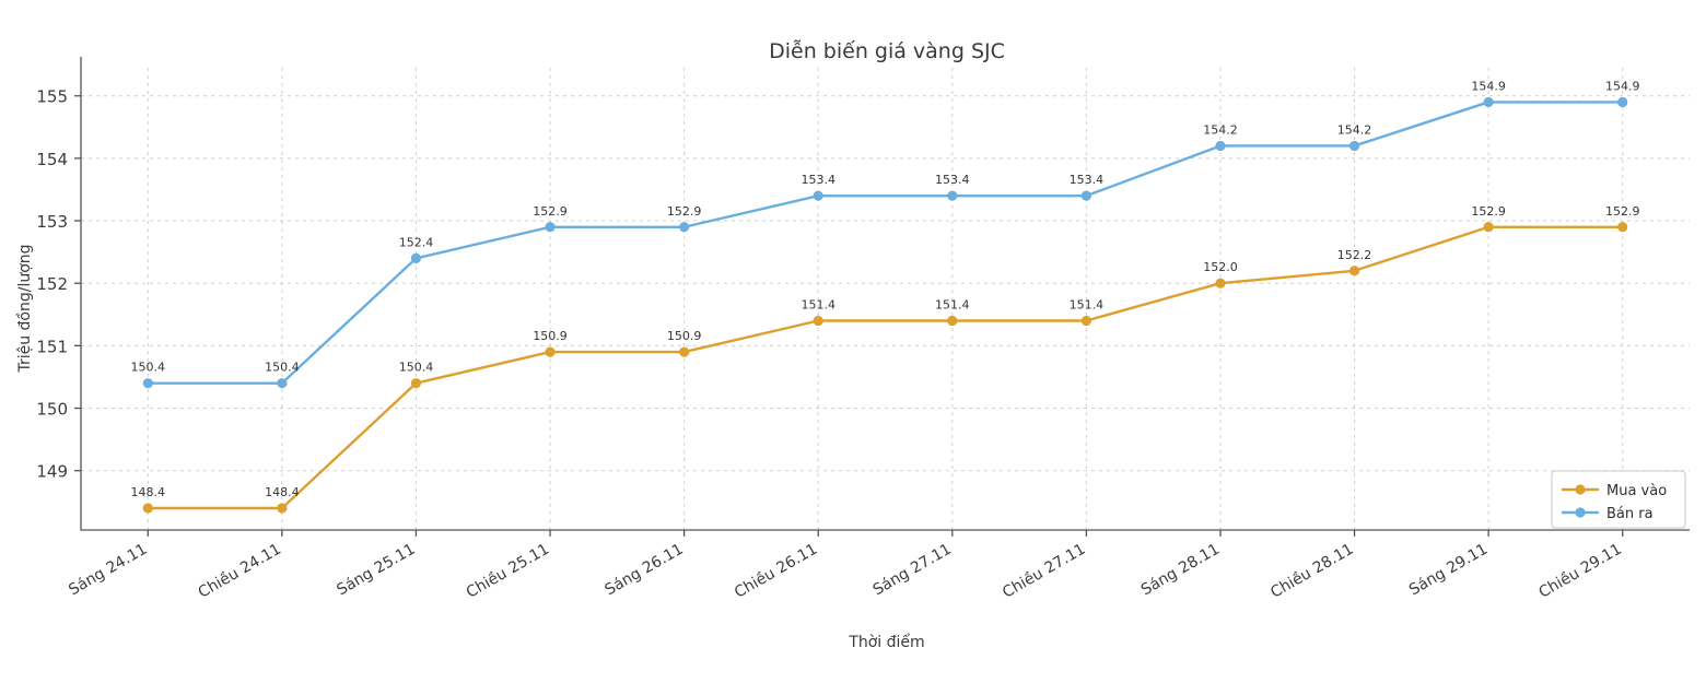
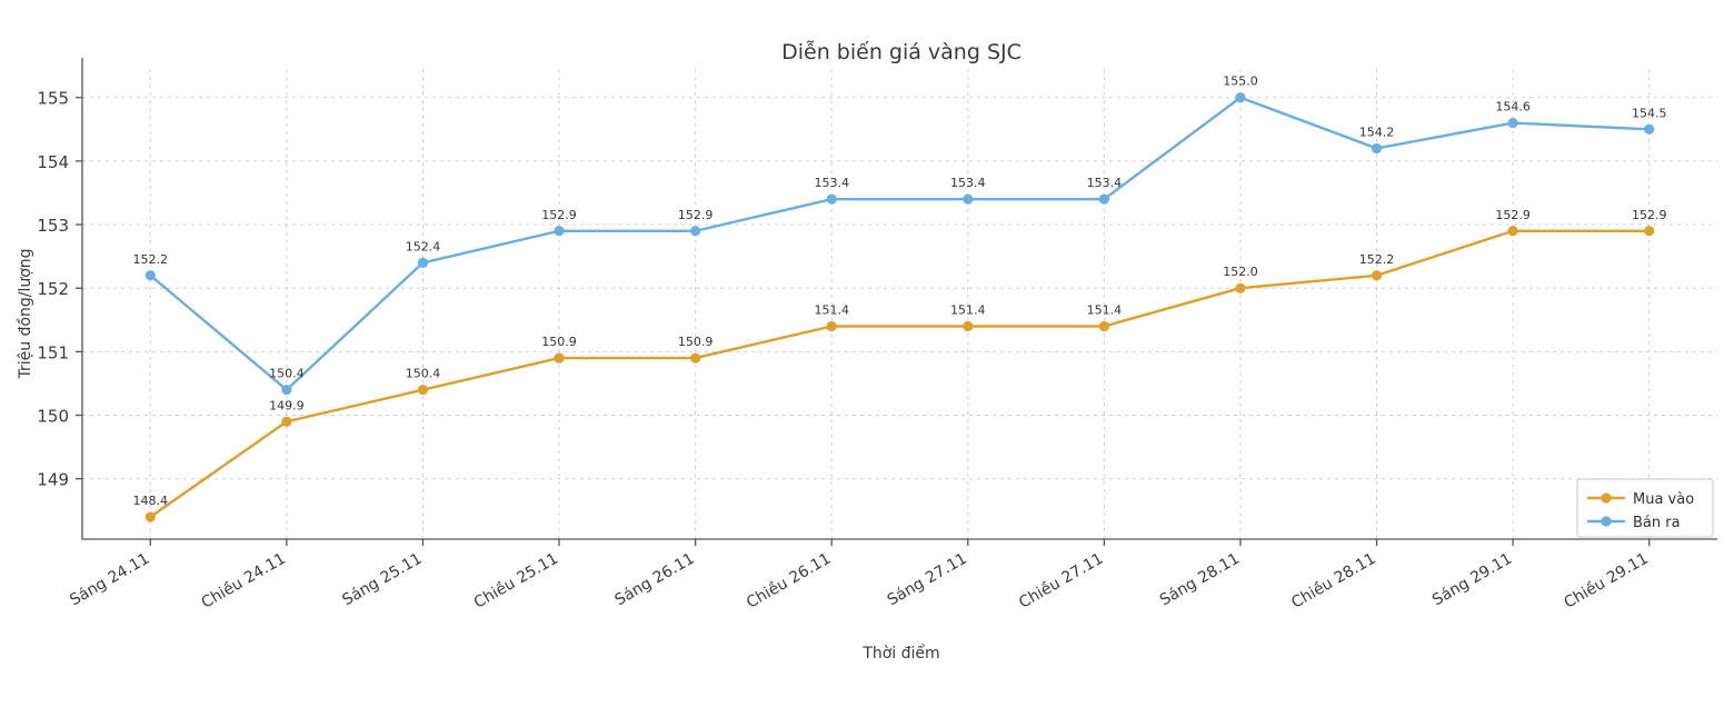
Bán ra/Sáng 24.11: 150.4 -> 152.2
Mua vào/Chiều 24.11: 148.4 -> 149.9
Bán ra/Sáng 28.11: 154.2 -> 155.0
Bán ra/Sáng 29.11: 154.9 -> 154.6
Bán ra/Chiều 29.11: 154.9 -> 154.5
